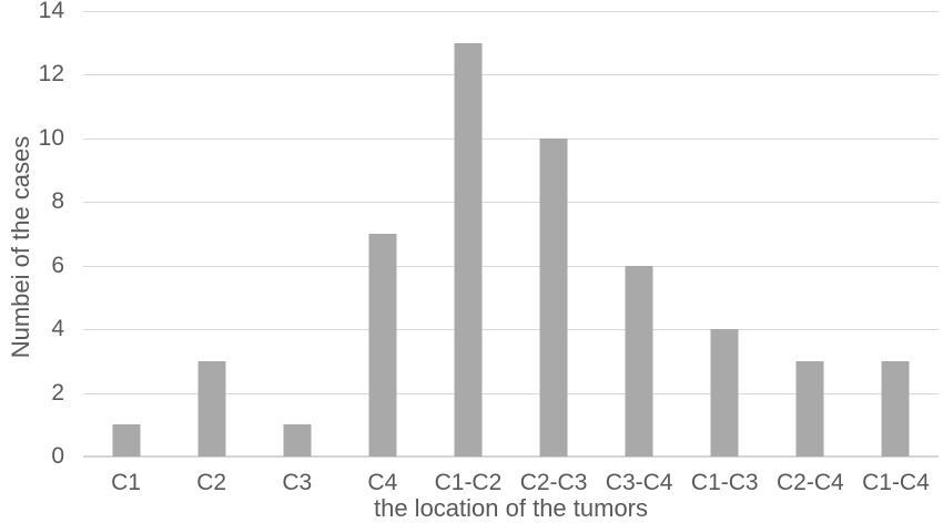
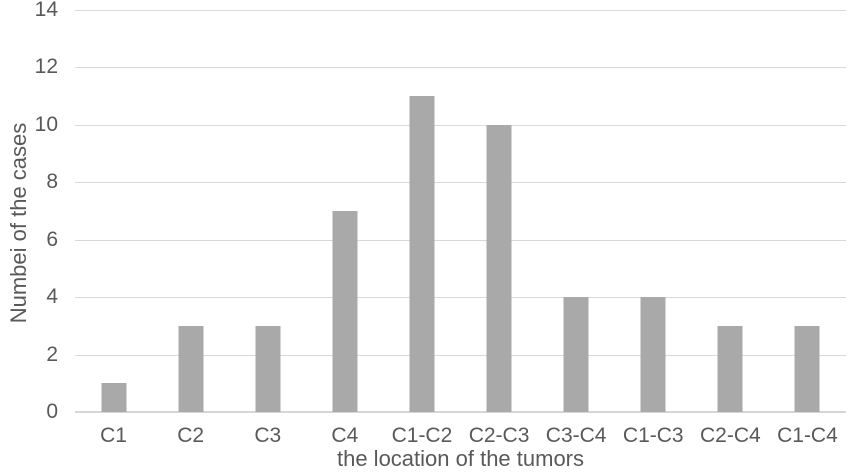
C3: 1 -> 3
C1-C2: 13 -> 11
C3-C4: 6 -> 4
